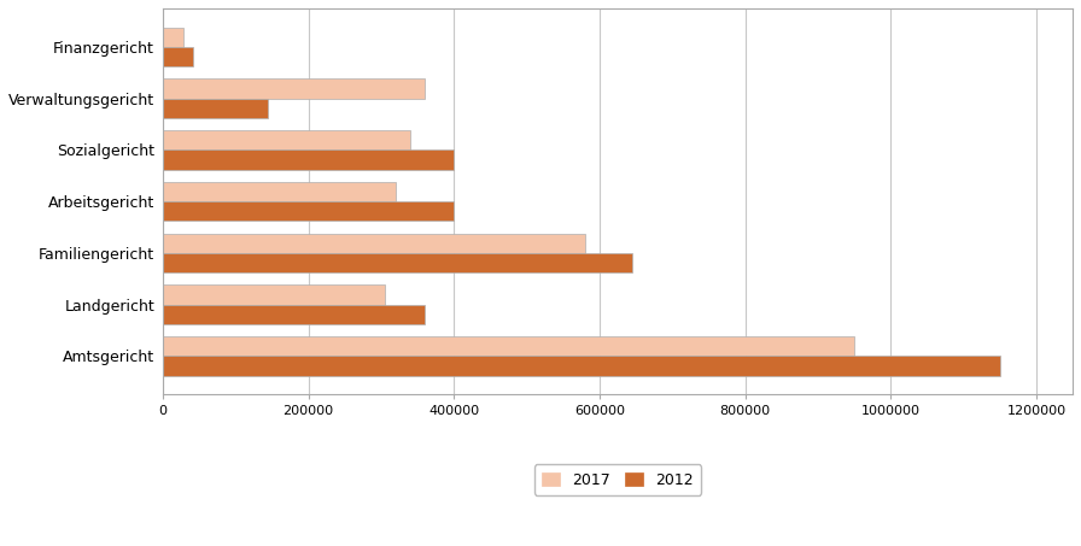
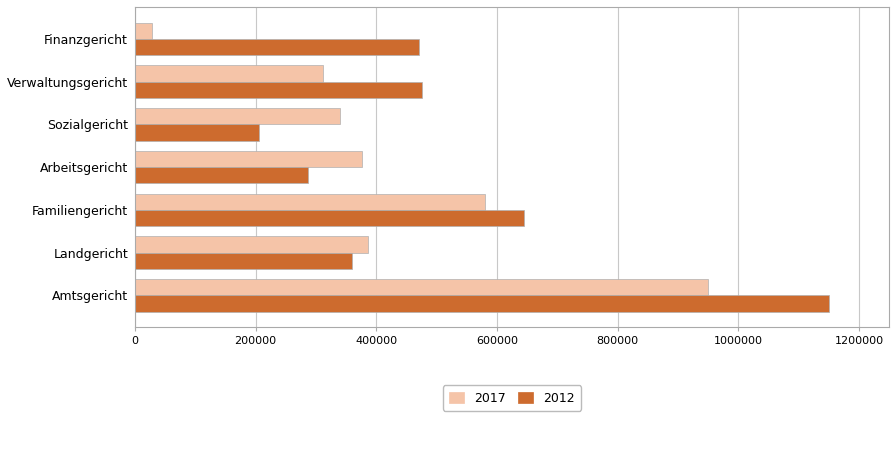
2012/Finanzgericht: 42000 -> 470000
2017/Verwaltungsgericht: 360000 -> 312000
2012/Verwaltungsgericht: 145000 -> 476000
2012/Sozialgericht: 400000 -> 206000
2017/Arbeitsgericht: 320000 -> 376000
2012/Arbeitsgericht: 400000 -> 286000
2017/Landgericht: 305000 -> 386000
